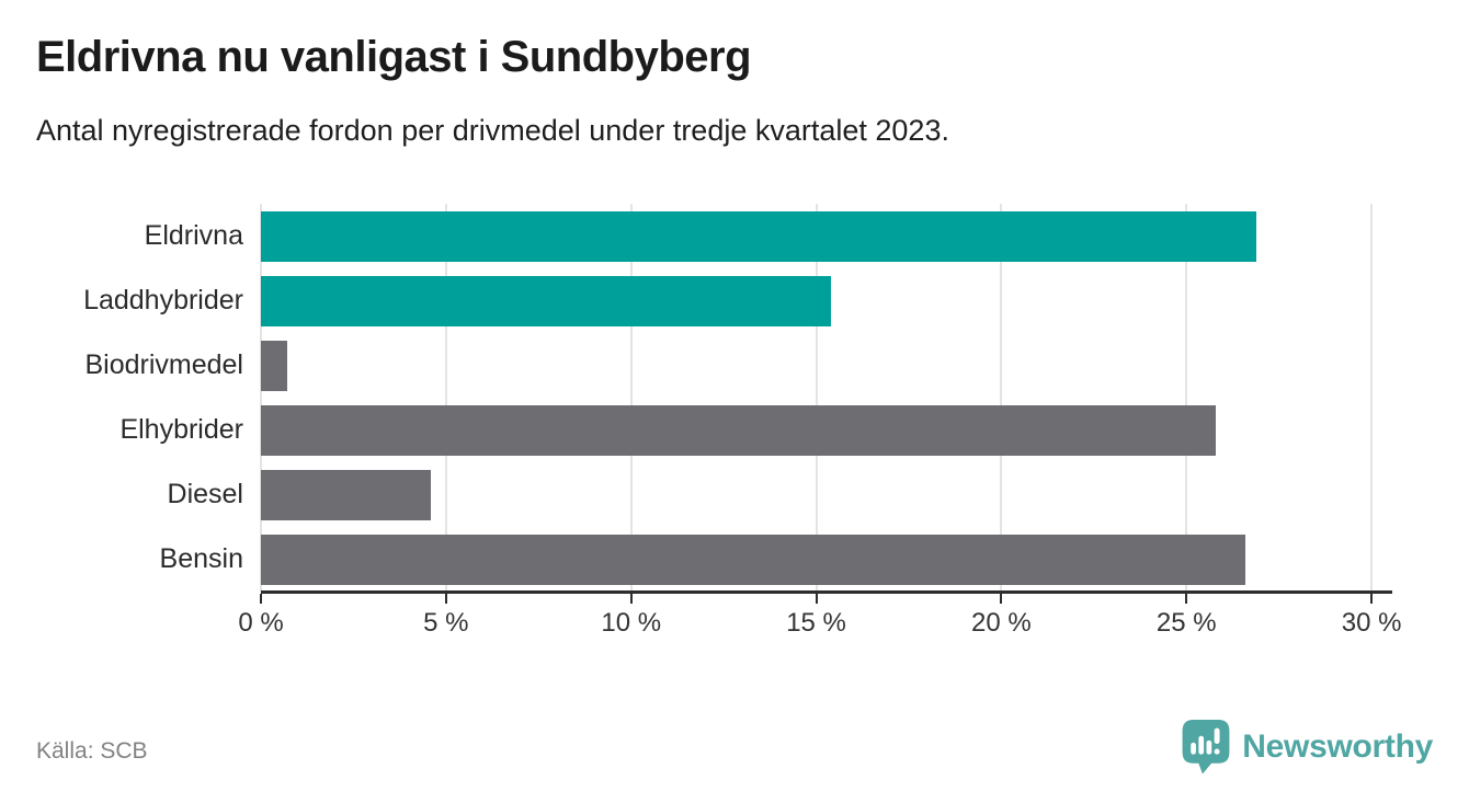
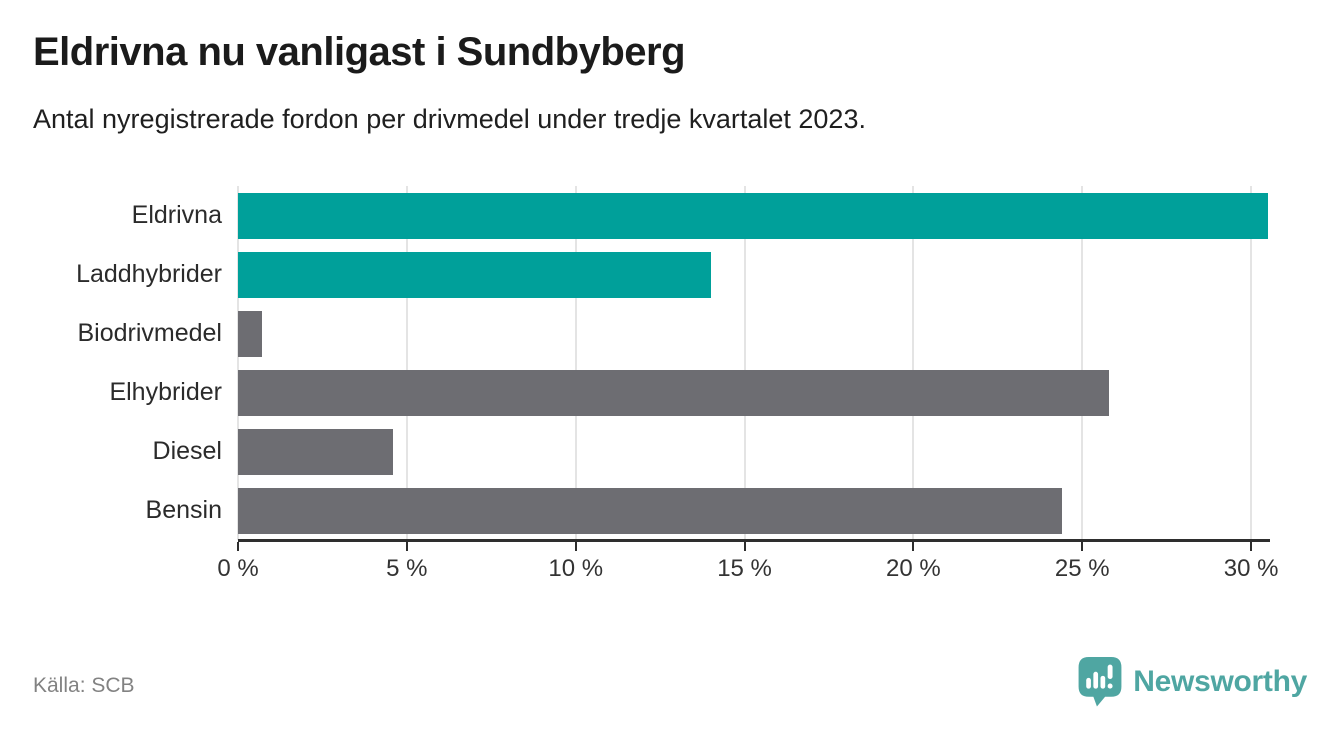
Eldrivna: 26.9% -> 30.5%
Laddhybrider: 15.4% -> 14.0%
Bensin: 26.6% -> 24.4%
